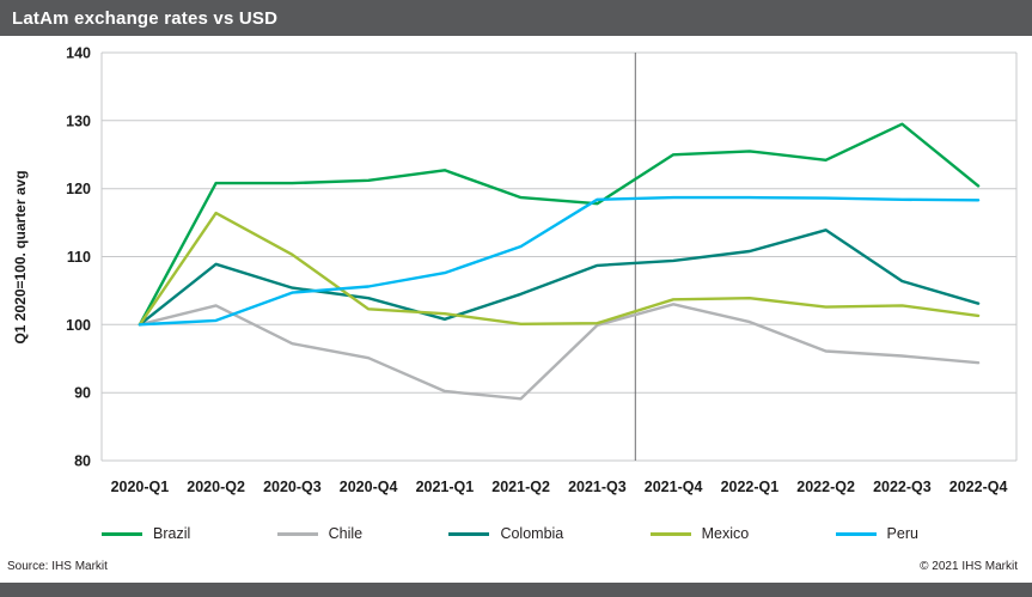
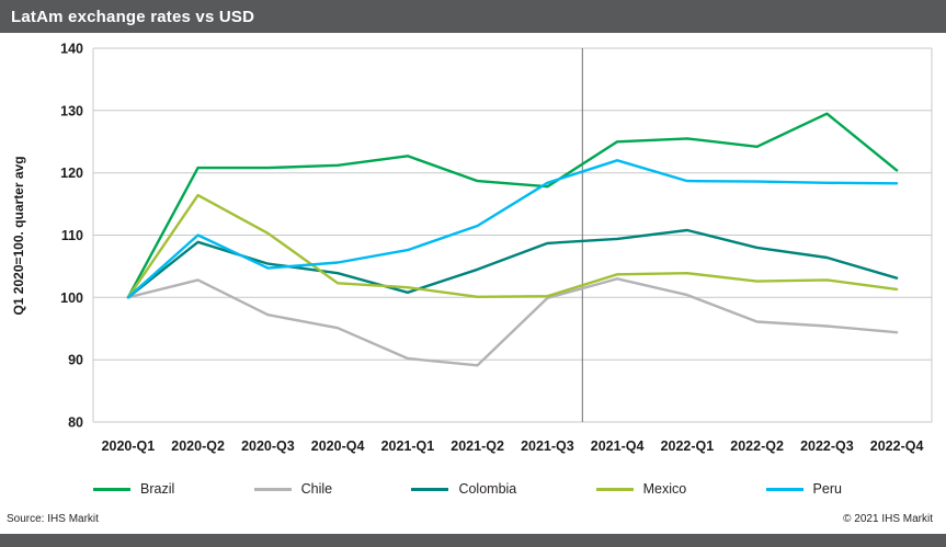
Peru/2020-Q2: 101 -> 110
Peru/2021-Q4: 119 -> 122
Colombia/2022-Q2: 114 -> 108
